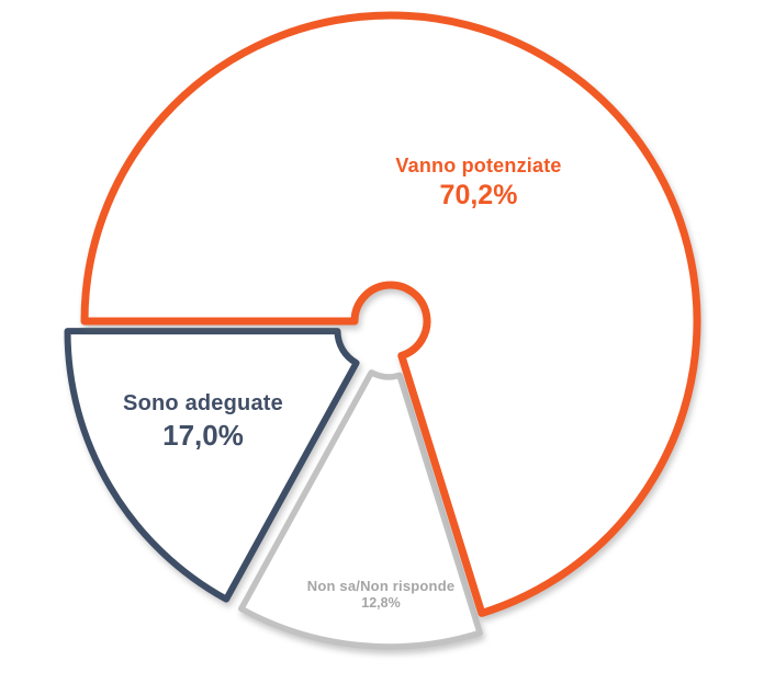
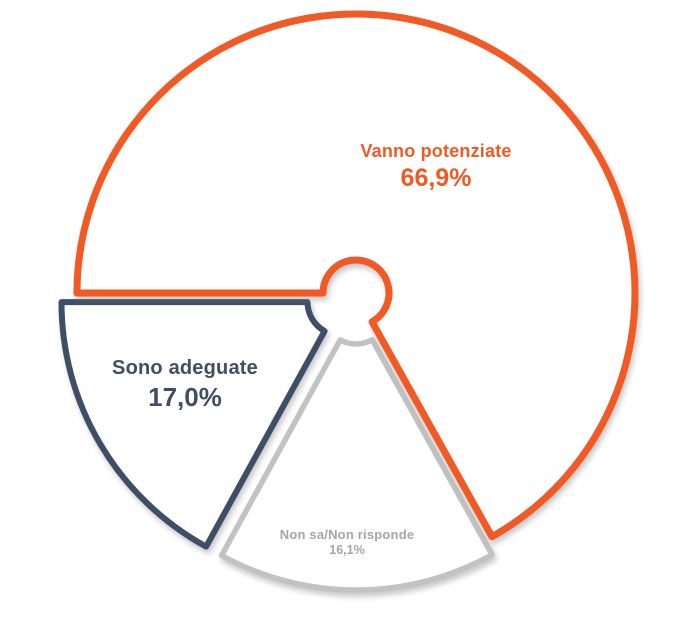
Vanno potenziate: 70,2% -> 66,9%
Non sa/Non risponde: 12,8% -> 16,1%
